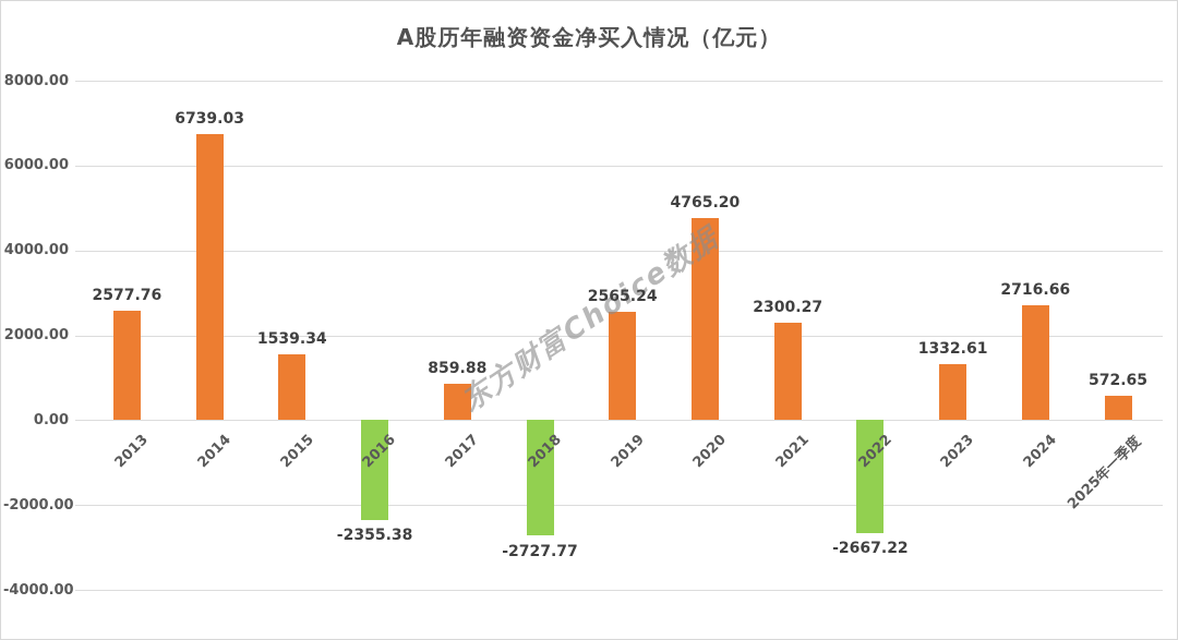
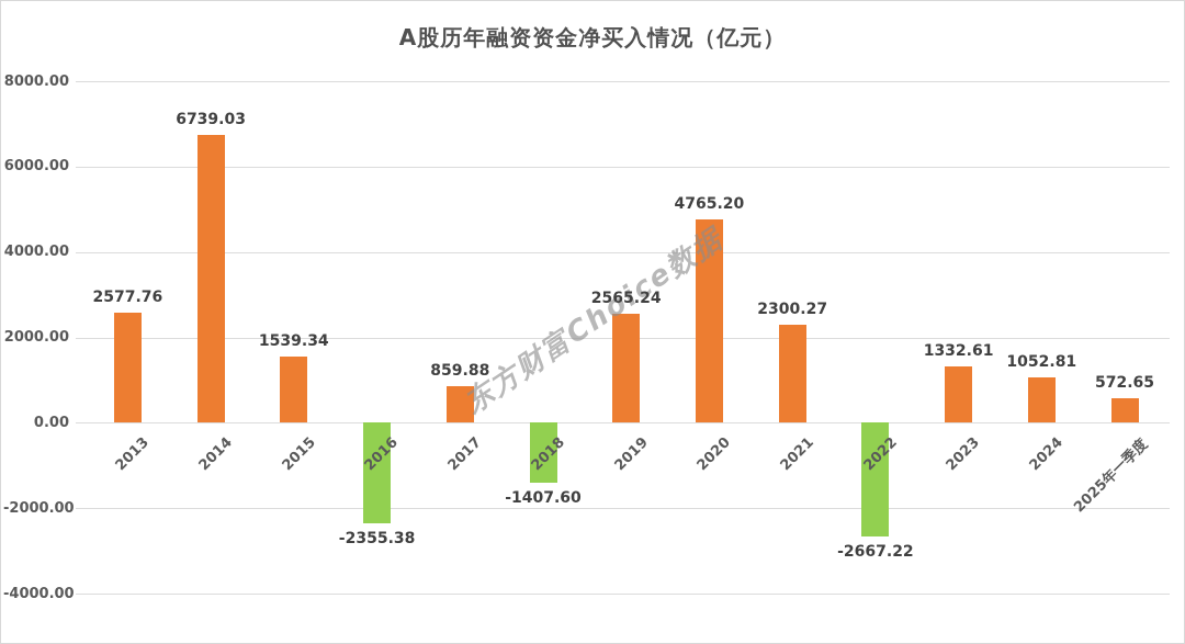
2018: -2727.77 -> -1407.60
2024: 2716.66 -> 1052.81
